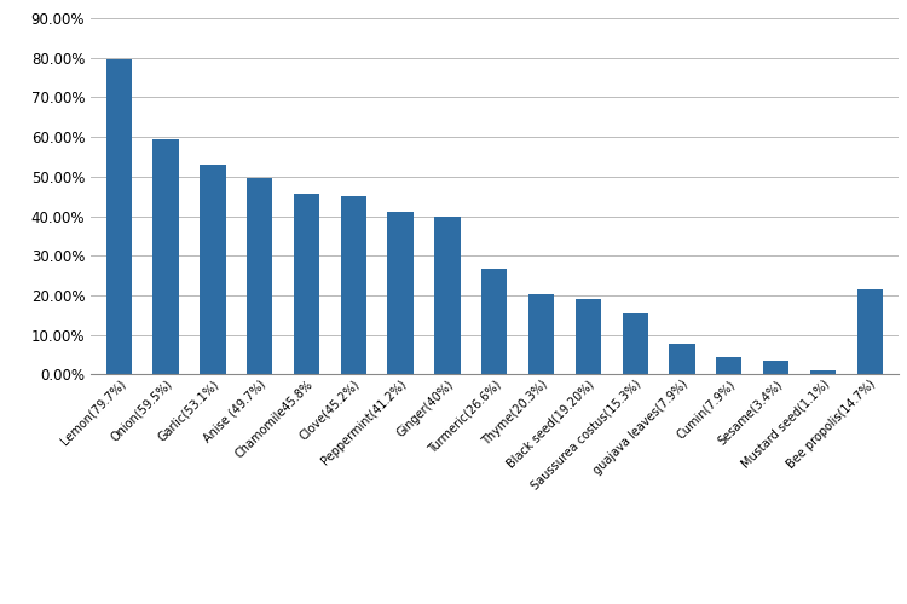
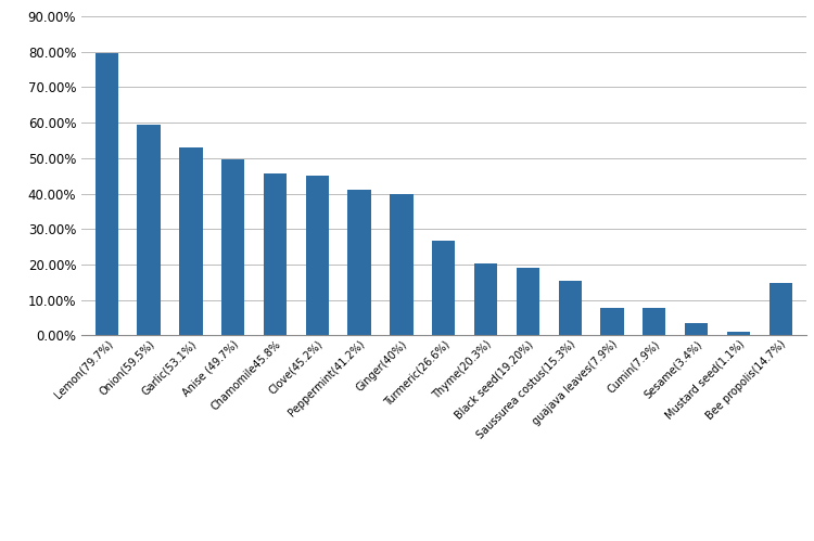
Cumin(7.9%): 4.5% -> 7.9%
Bee propolis(14.7%): 21.5% -> 14.7%
